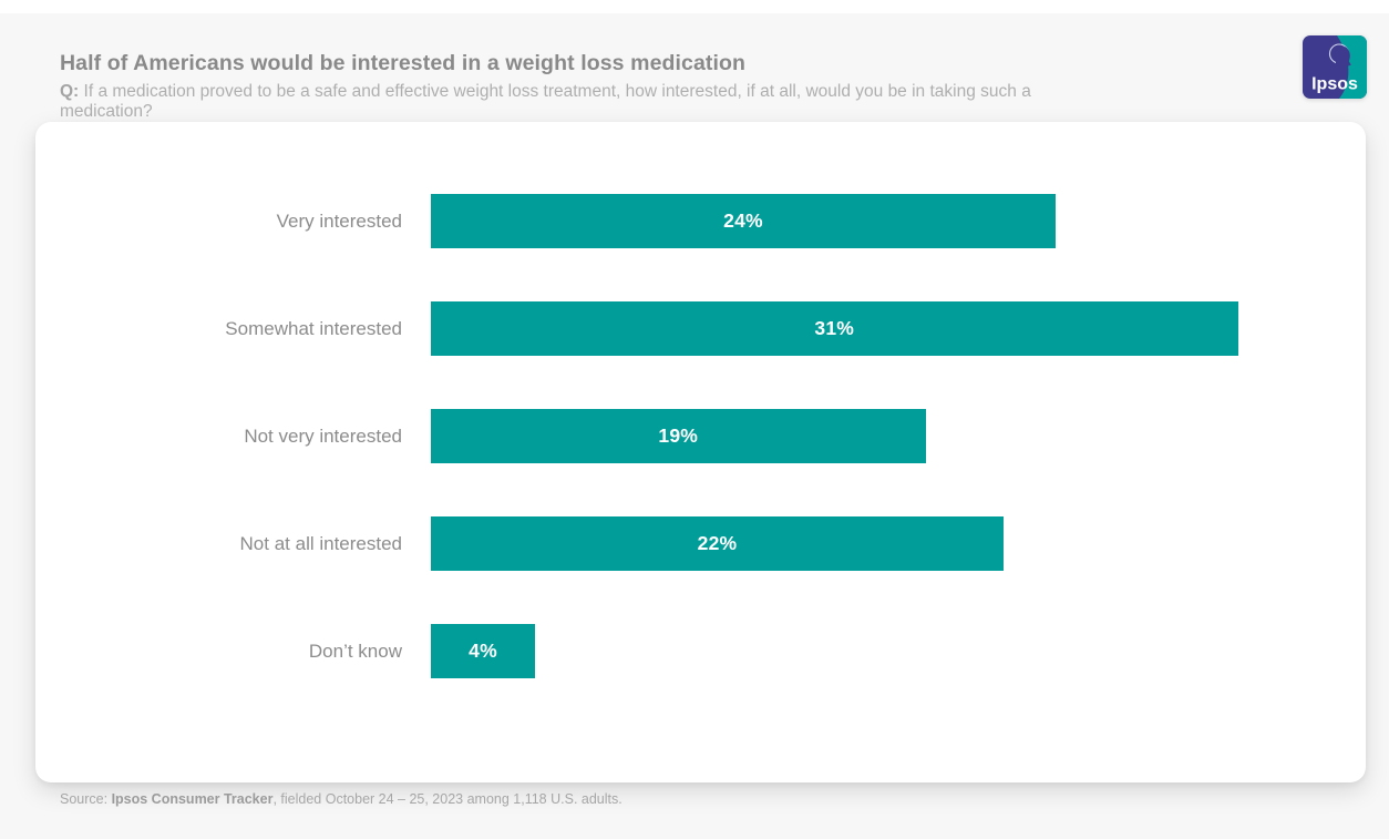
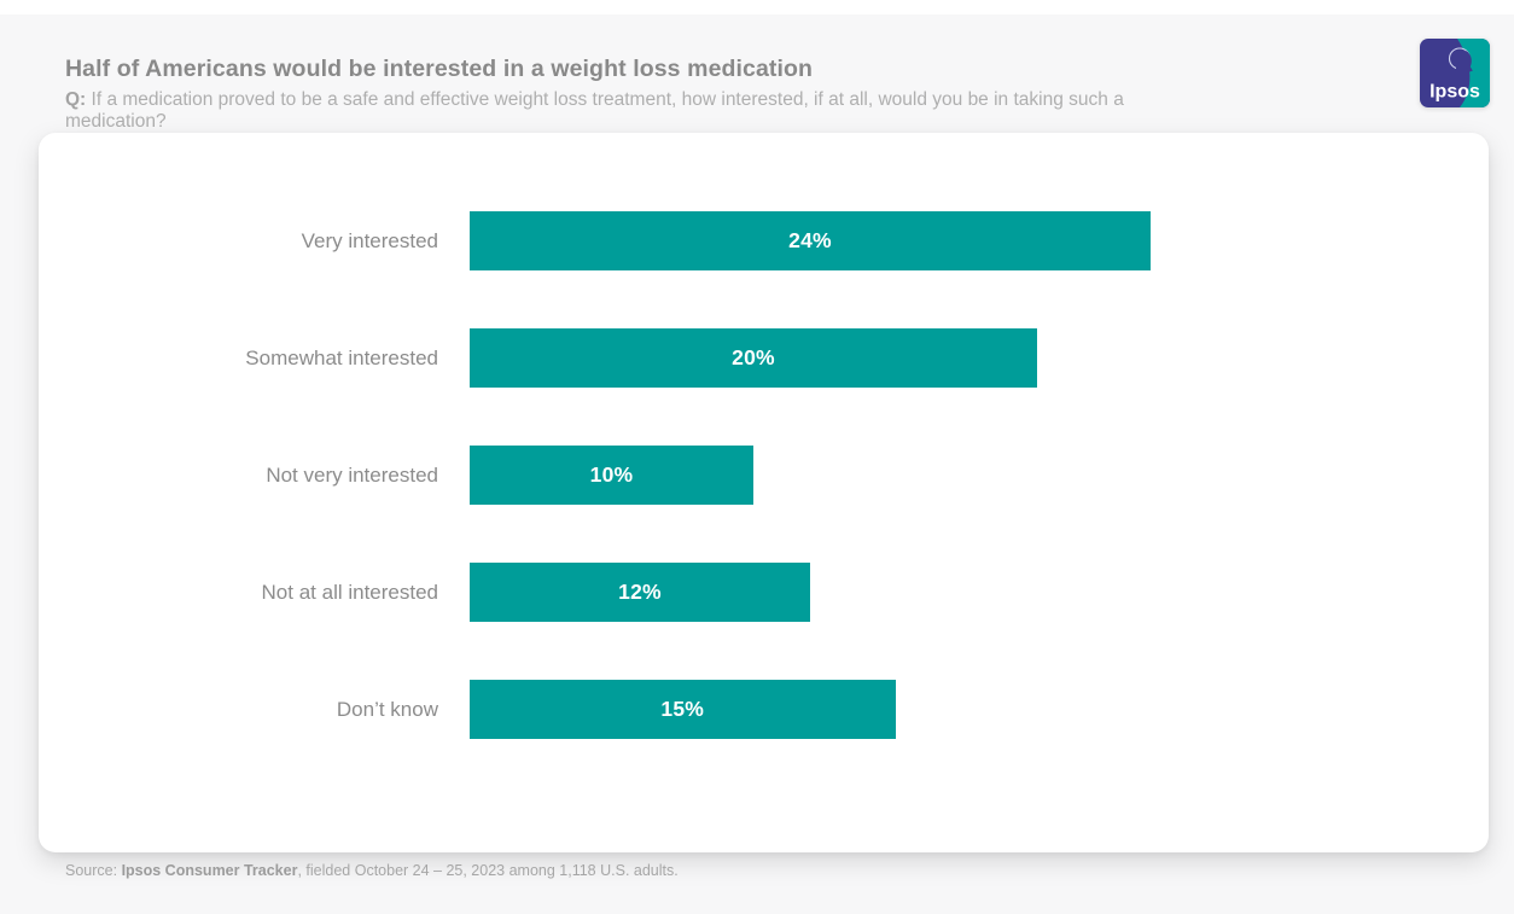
Somewhat interested: 31% -> 20%
Not very interested: 19% -> 10%
Not at all interested: 22% -> 12%
Don’t know: 4% -> 15%
